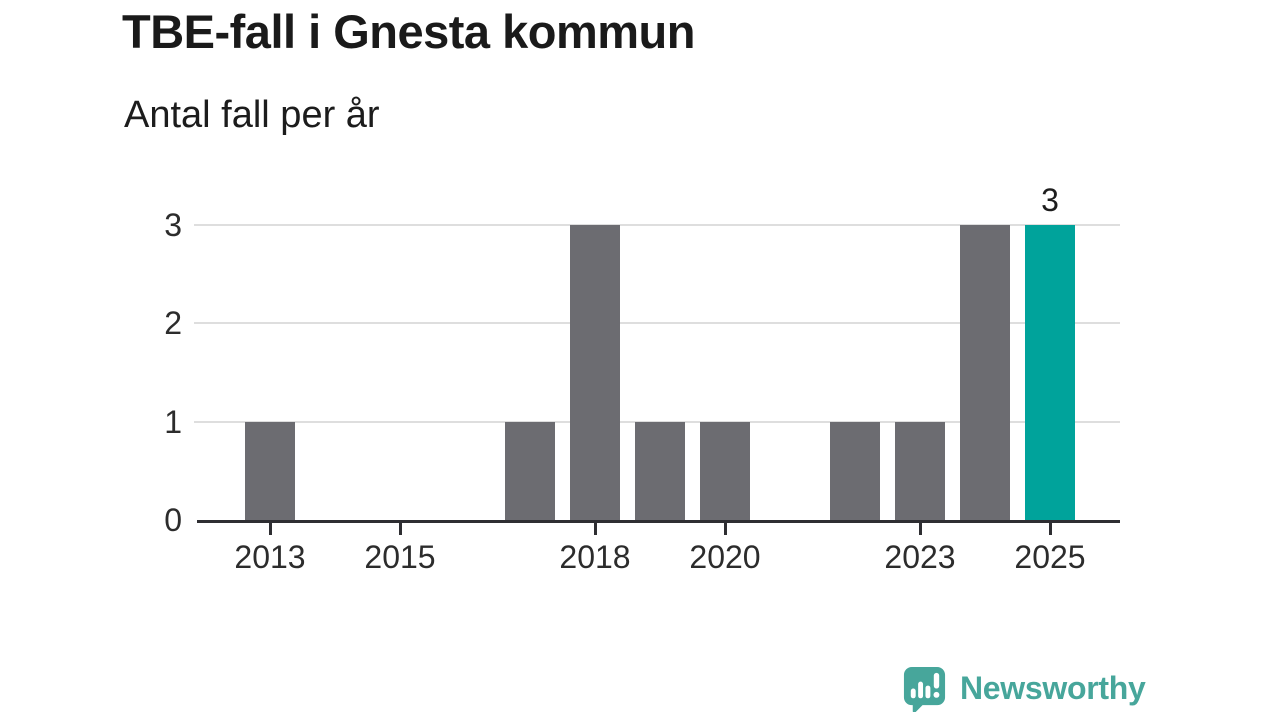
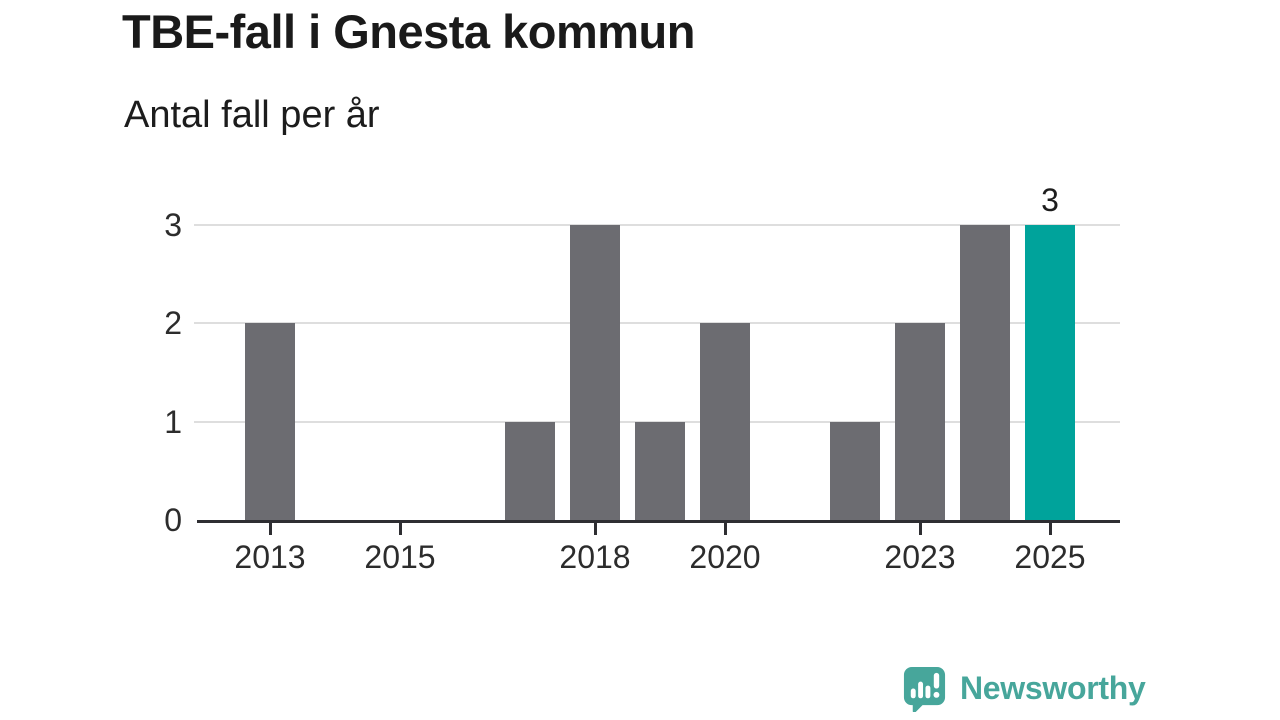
2013: 1 -> 2
2020: 1 -> 2
2023: 1 -> 2
